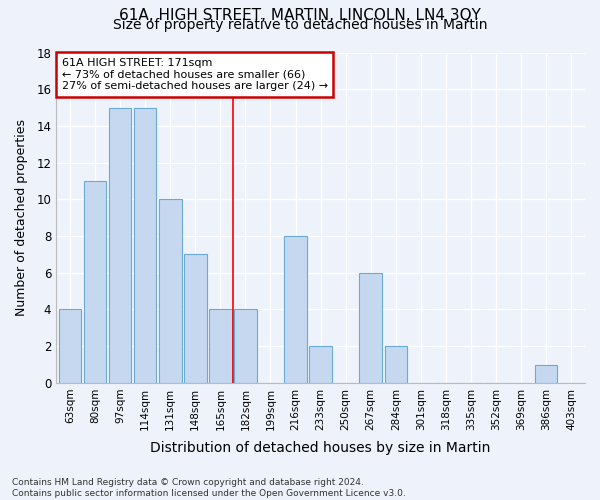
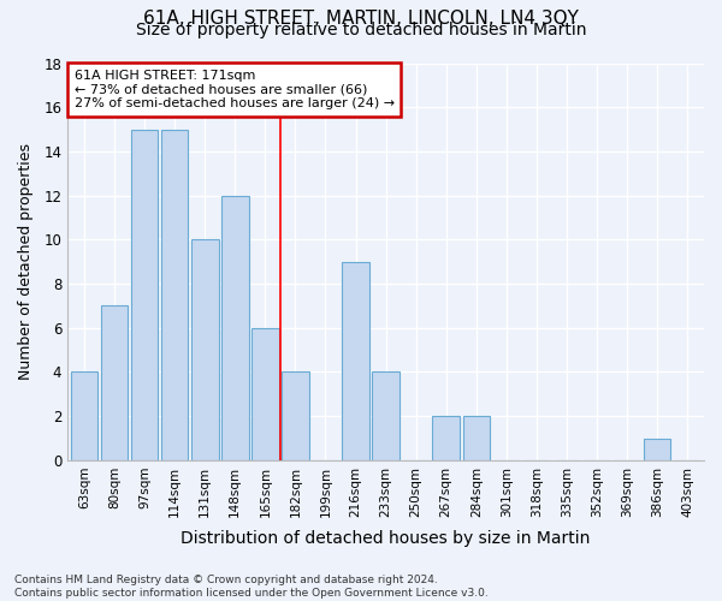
80sqm: 11 -> 7
148sqm: 7 -> 12
165sqm: 4 -> 6
216sqm: 8 -> 9
233sqm: 2 -> 4
267sqm: 6 -> 2
